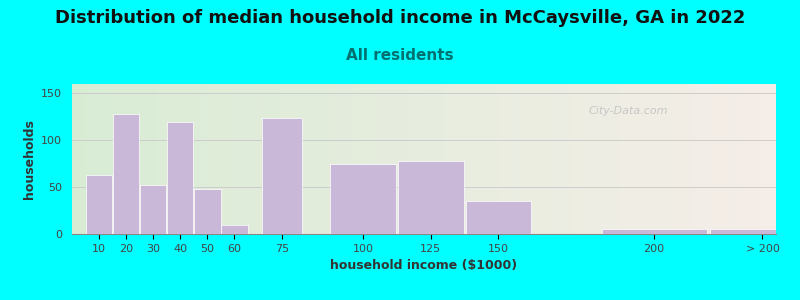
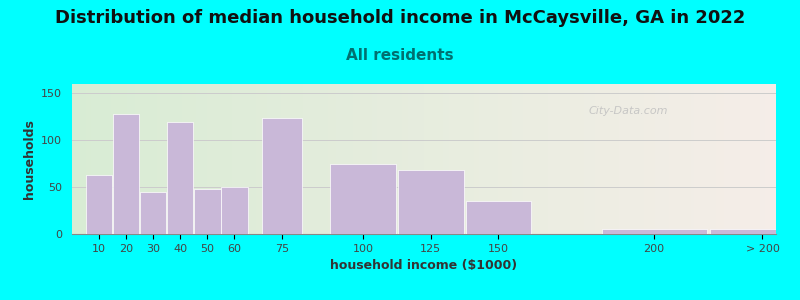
30: 52 -> 45
60: 10 -> 50
125: 78 -> 68
